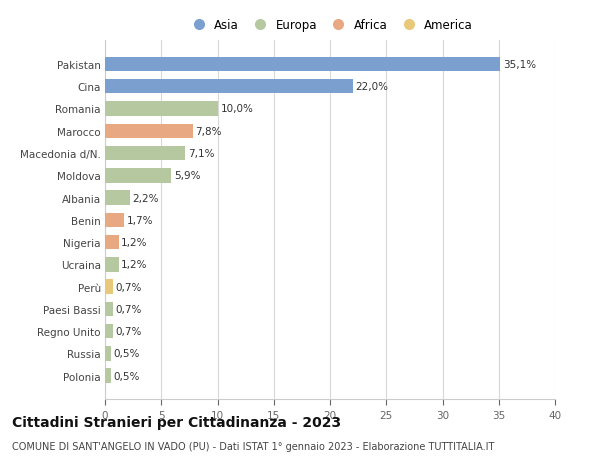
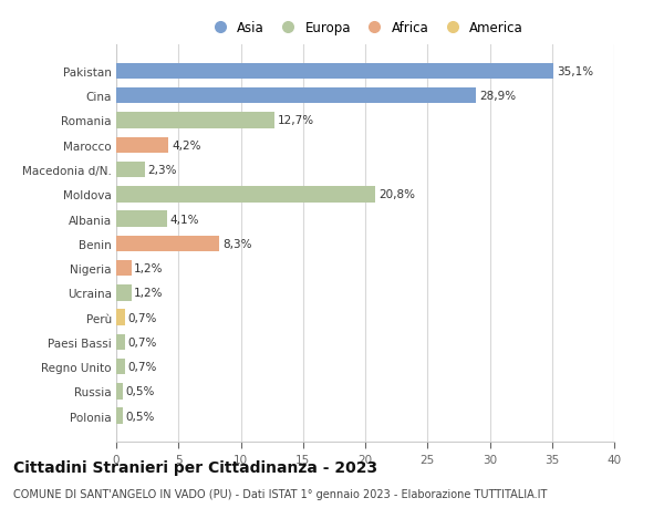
Cina: 22,0% -> 28,9%
Romania: 10,0% -> 12,7%
Marocco: 7,8% -> 4,2%
Macedonia d/N.: 7,1% -> 2,3%
Moldova: 5,9% -> 20,8%
Albania: 2,2% -> 4,1%
Benin: 1,7% -> 8,3%
